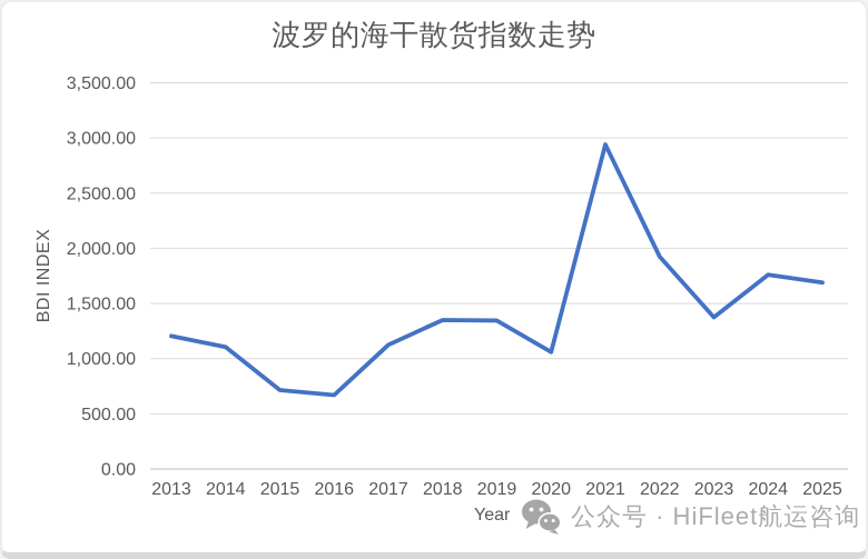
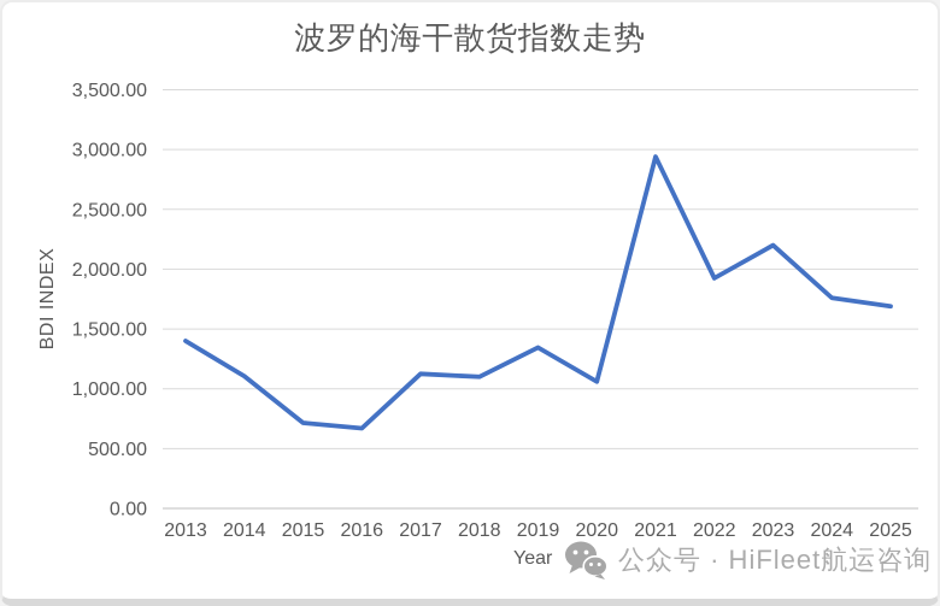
2013: 1200 -> 1400
2018: 1400 -> 1100
2023: 1400 -> 2200
